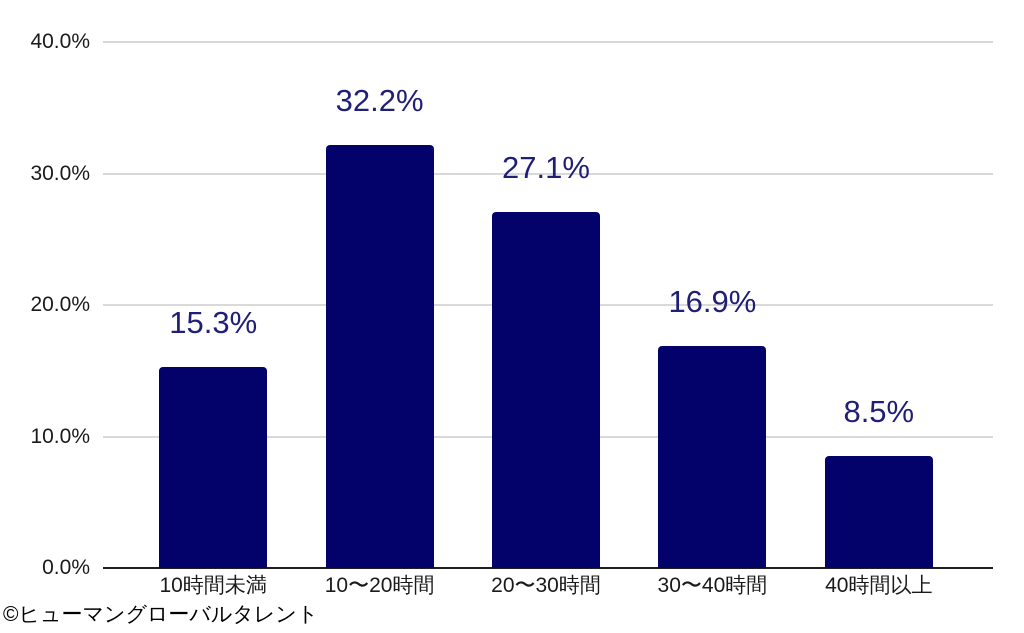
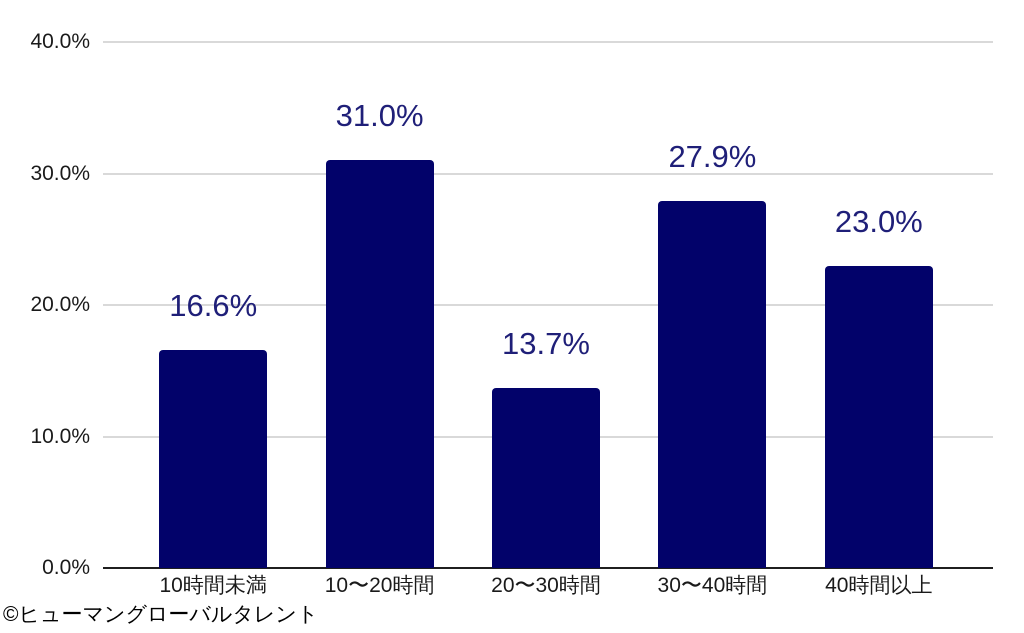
10時間未満: 15.3% -> 16.6%
10〜20時間: 32.2% -> 31.0%
20〜30時間: 27.1% -> 13.7%
30〜40時間: 16.9% -> 27.9%
40時間以上: 8.5% -> 23.0%
